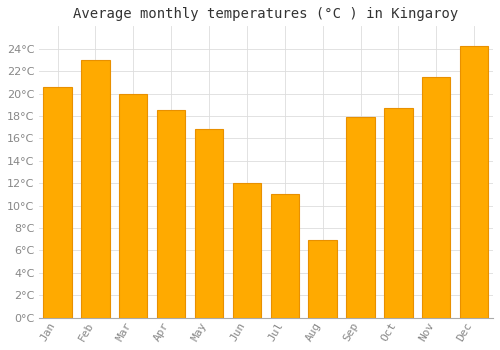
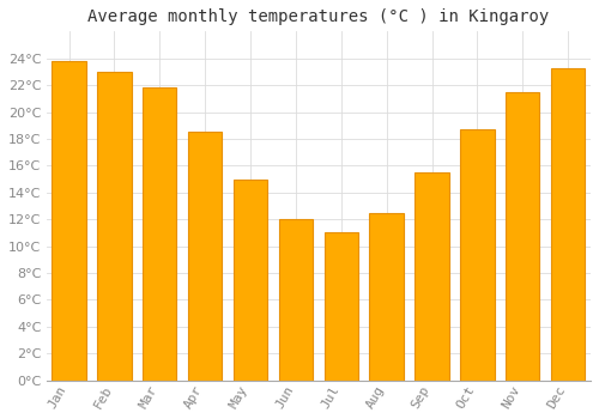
Jan: 20.6°C -> 23.8°C
Mar: 20.0°C -> 21.8°C
May: 16.8°C -> 15.0°C
Aug: 6.9°C -> 12.5°C
Sep: 17.9°C -> 15.5°C
Dec: 24.2°C -> 23.3°C
